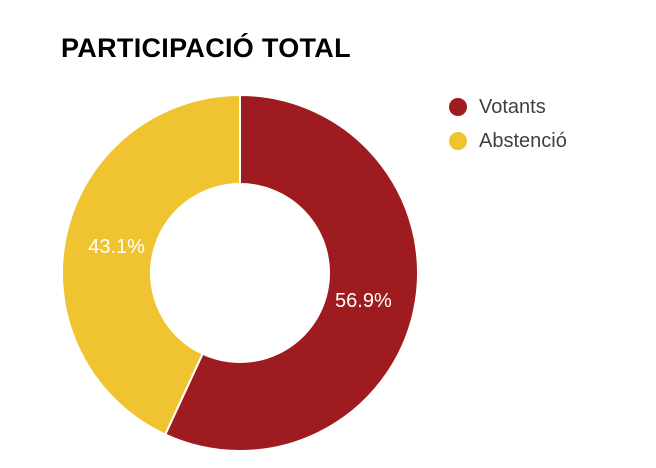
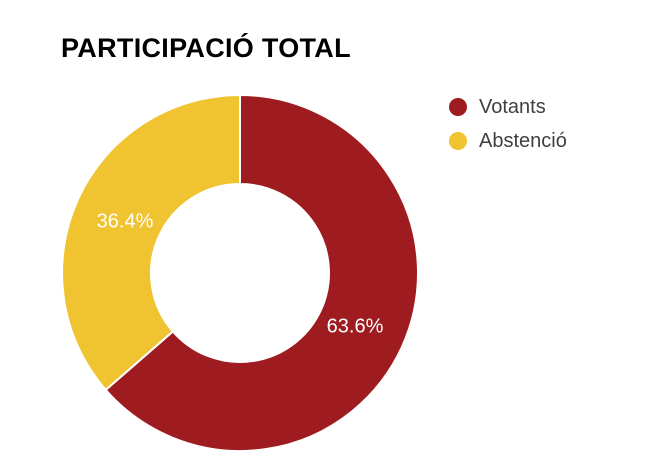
Votants: 56.9% -> 63.6%
Abstenció: 43.1% -> 36.4%
